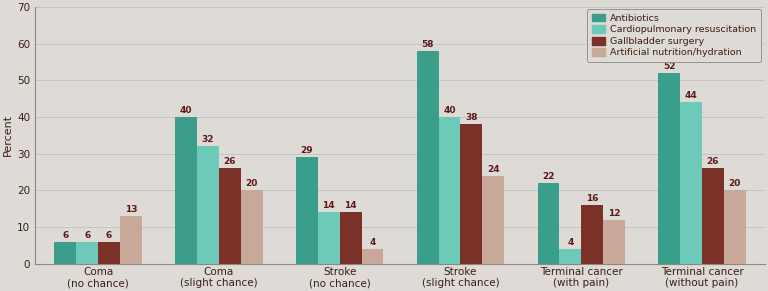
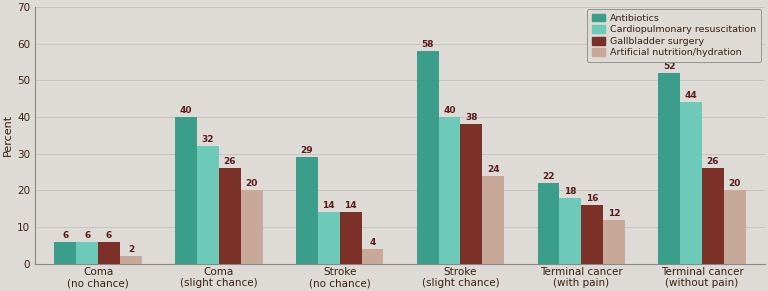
Artificial nutrition/hydration/Coma (no chance): 13 -> 2
Cardiopulmonary resuscitation/Terminal cancer (with pain): 4 -> 18
